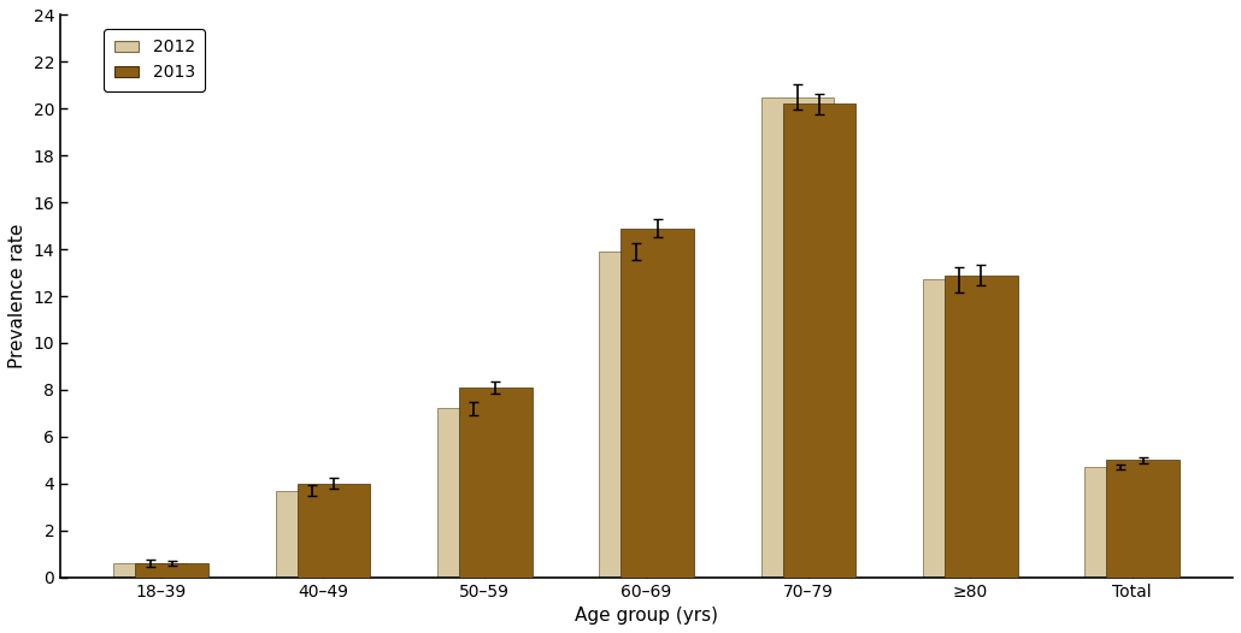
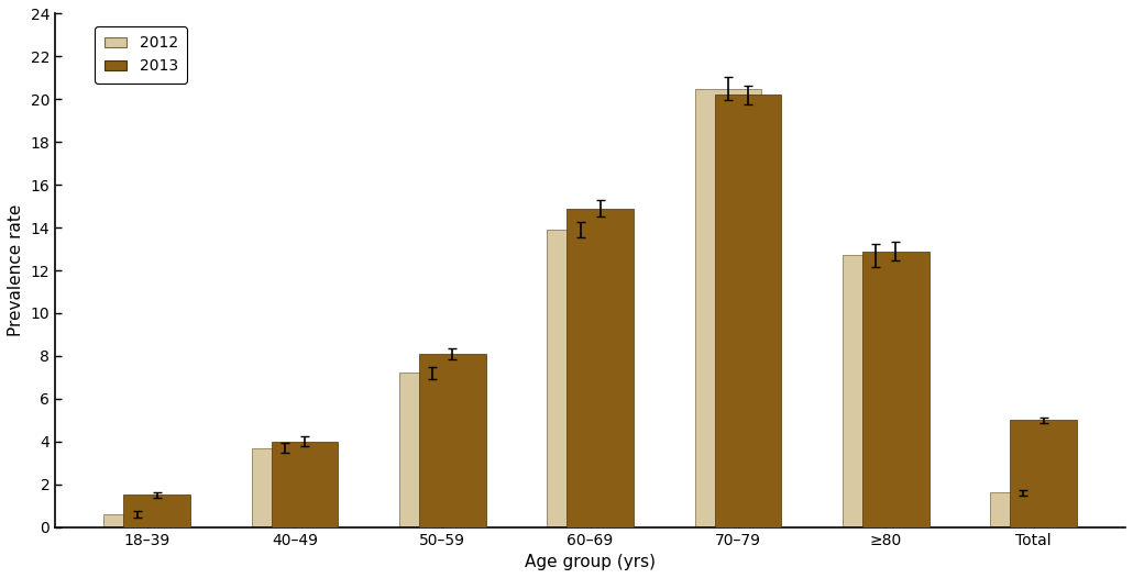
2013/18–39: 0.6 -> 1.5
2012/Total: 4.7 -> 1.6
